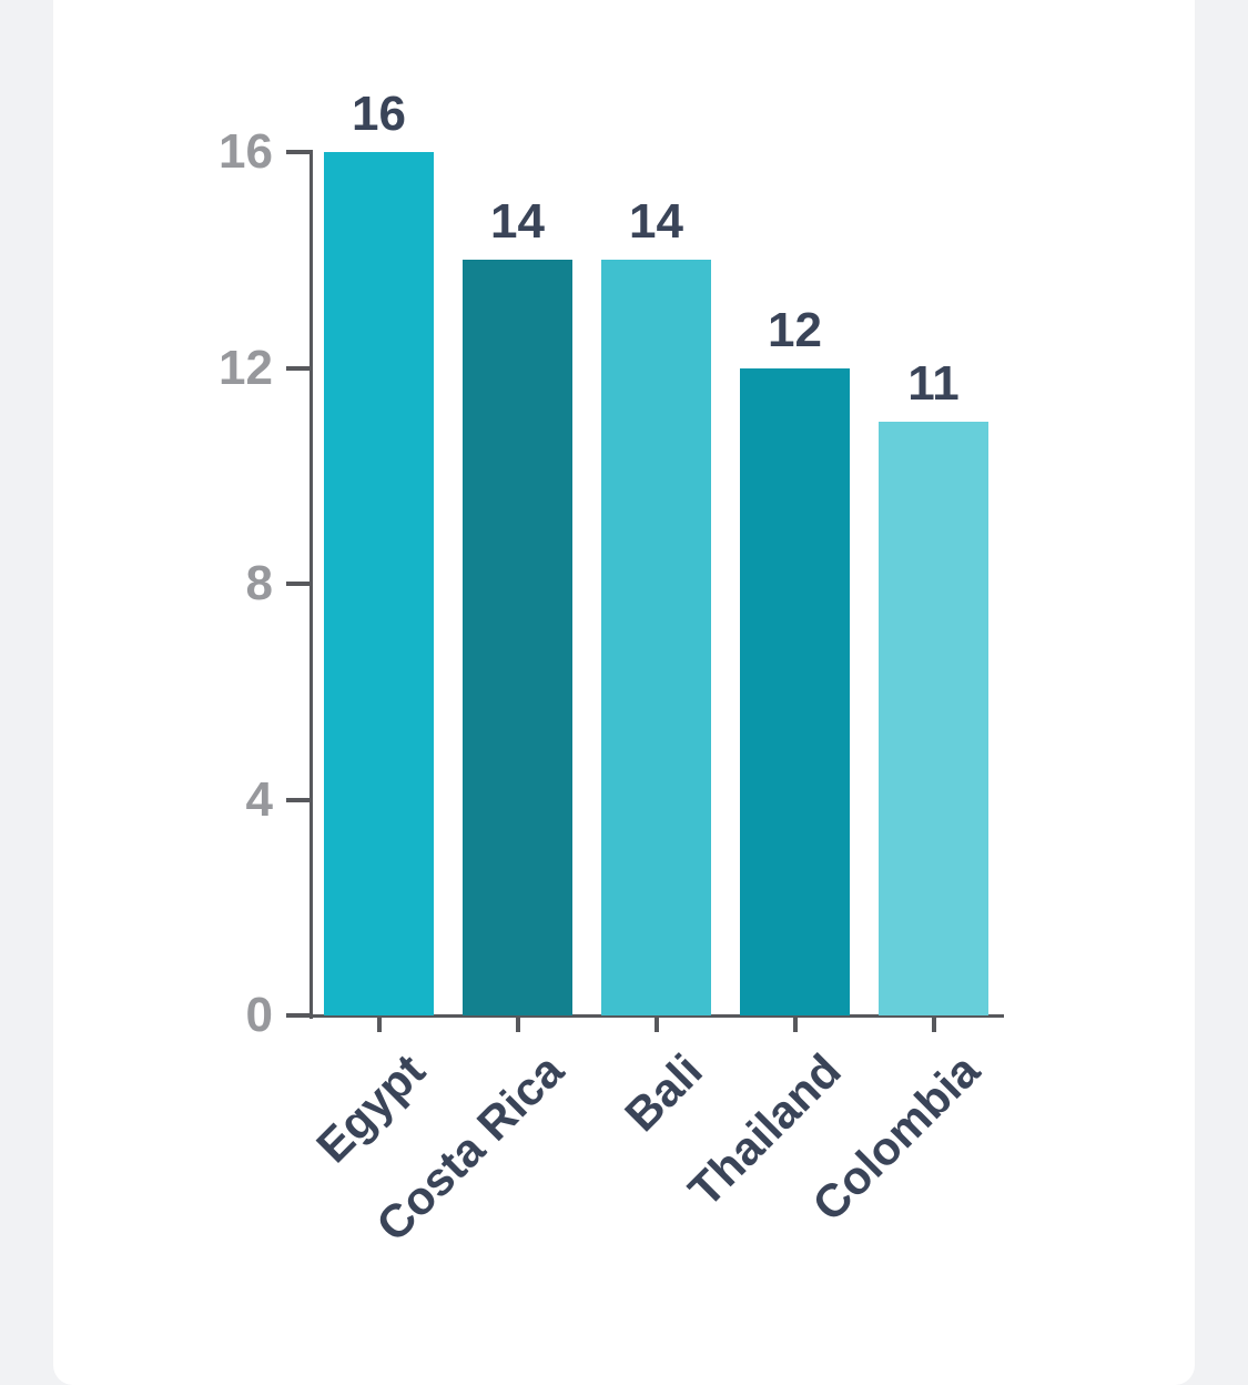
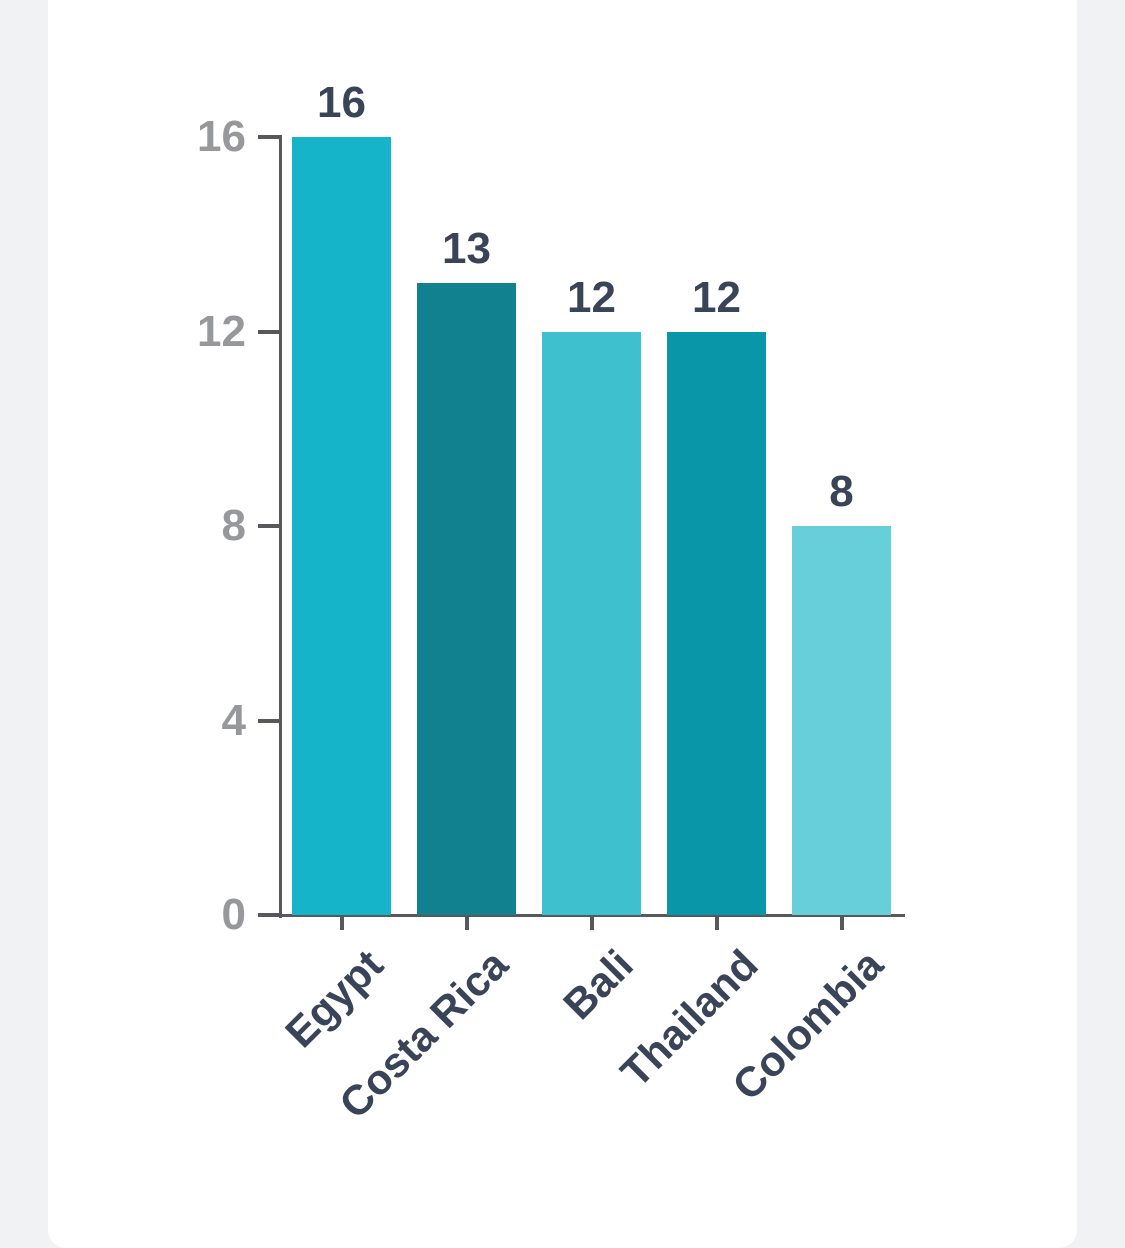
Costa Rica: 14 -> 13
Bali: 14 -> 12
Colombia: 11 -> 8
